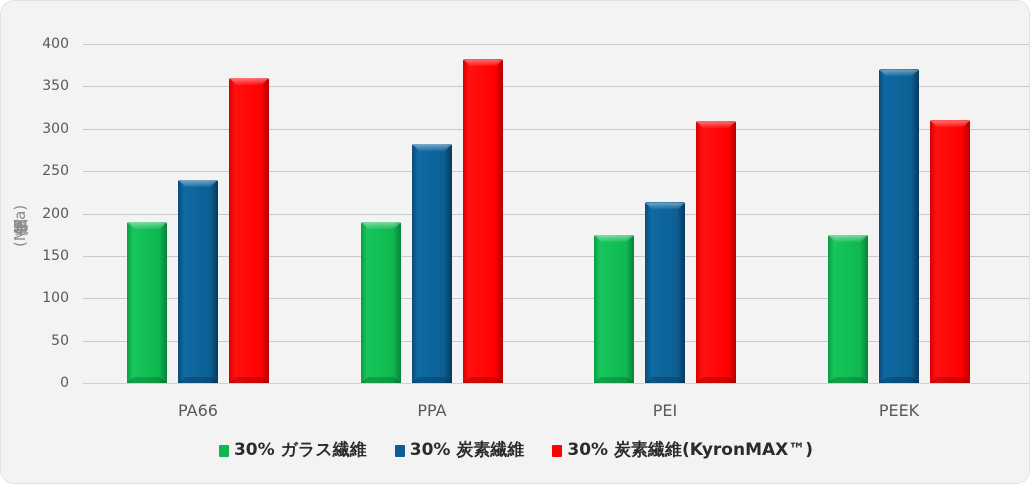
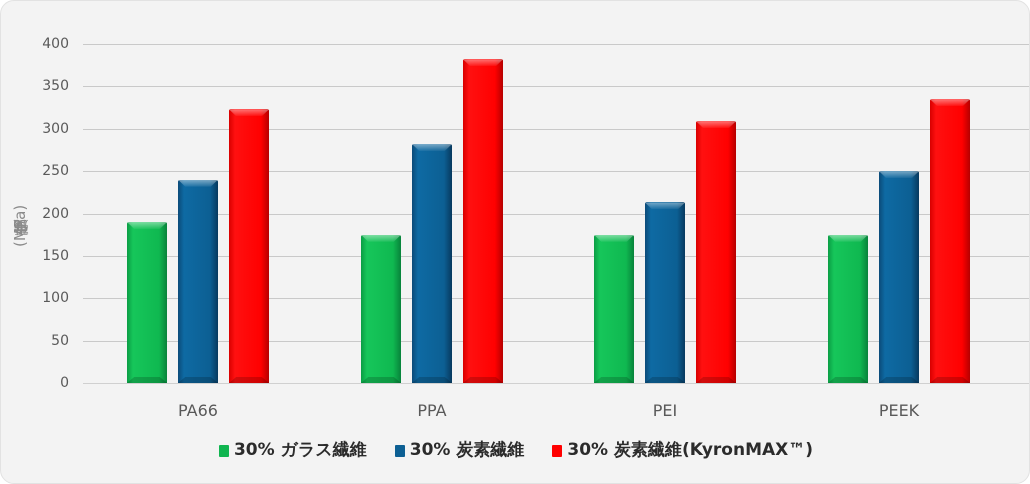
30% 炭素繊維(KyronMAX™)/PA66: 360 -> 320
30% ガラス繊維/PPA: 190 -> 180
30% 炭素繊維/PEEK: 370 -> 250
30% 炭素繊維(KyronMAX™)/PEEK: 310 -> 340
